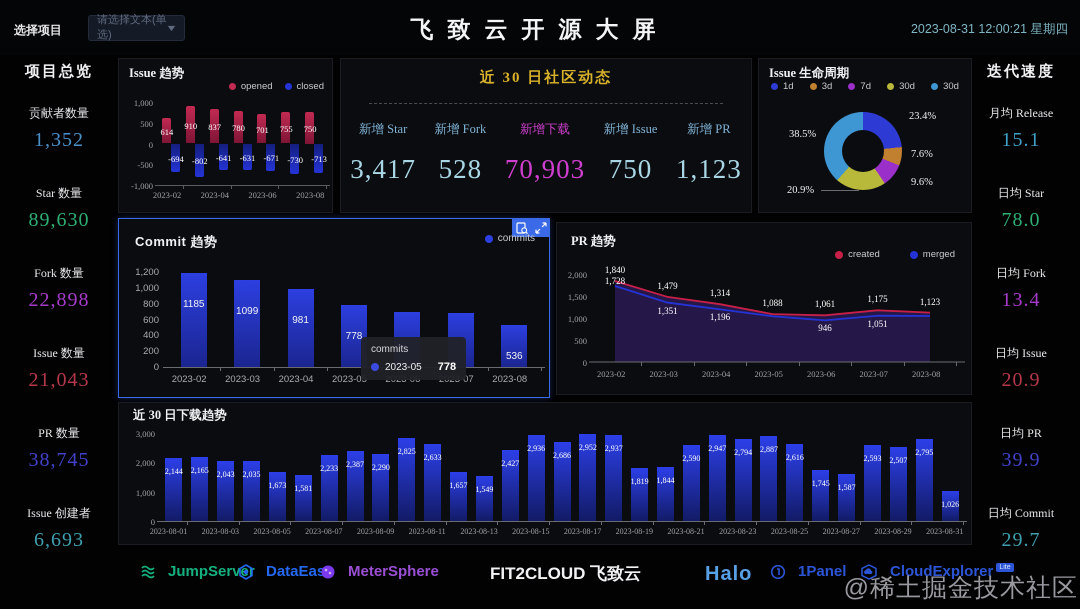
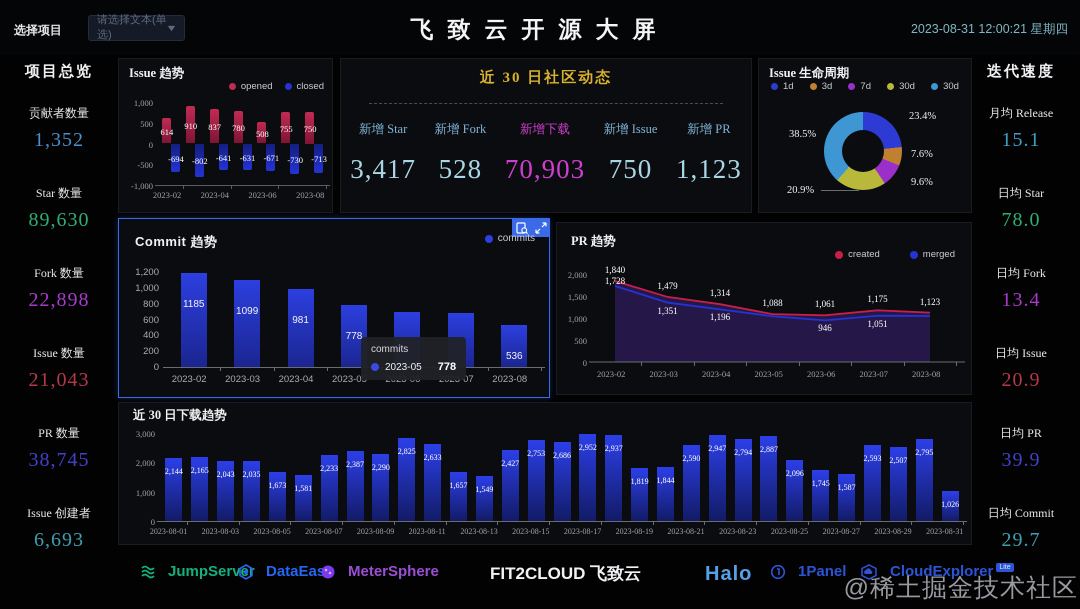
Issue 趋势/opened/2023-06: 701 -> 508
近 30 日下载趋势/2023-08-15: 2,936 -> 2,753
近 30 日下载趋势/2023-08-25: 2,616 -> 2,096
